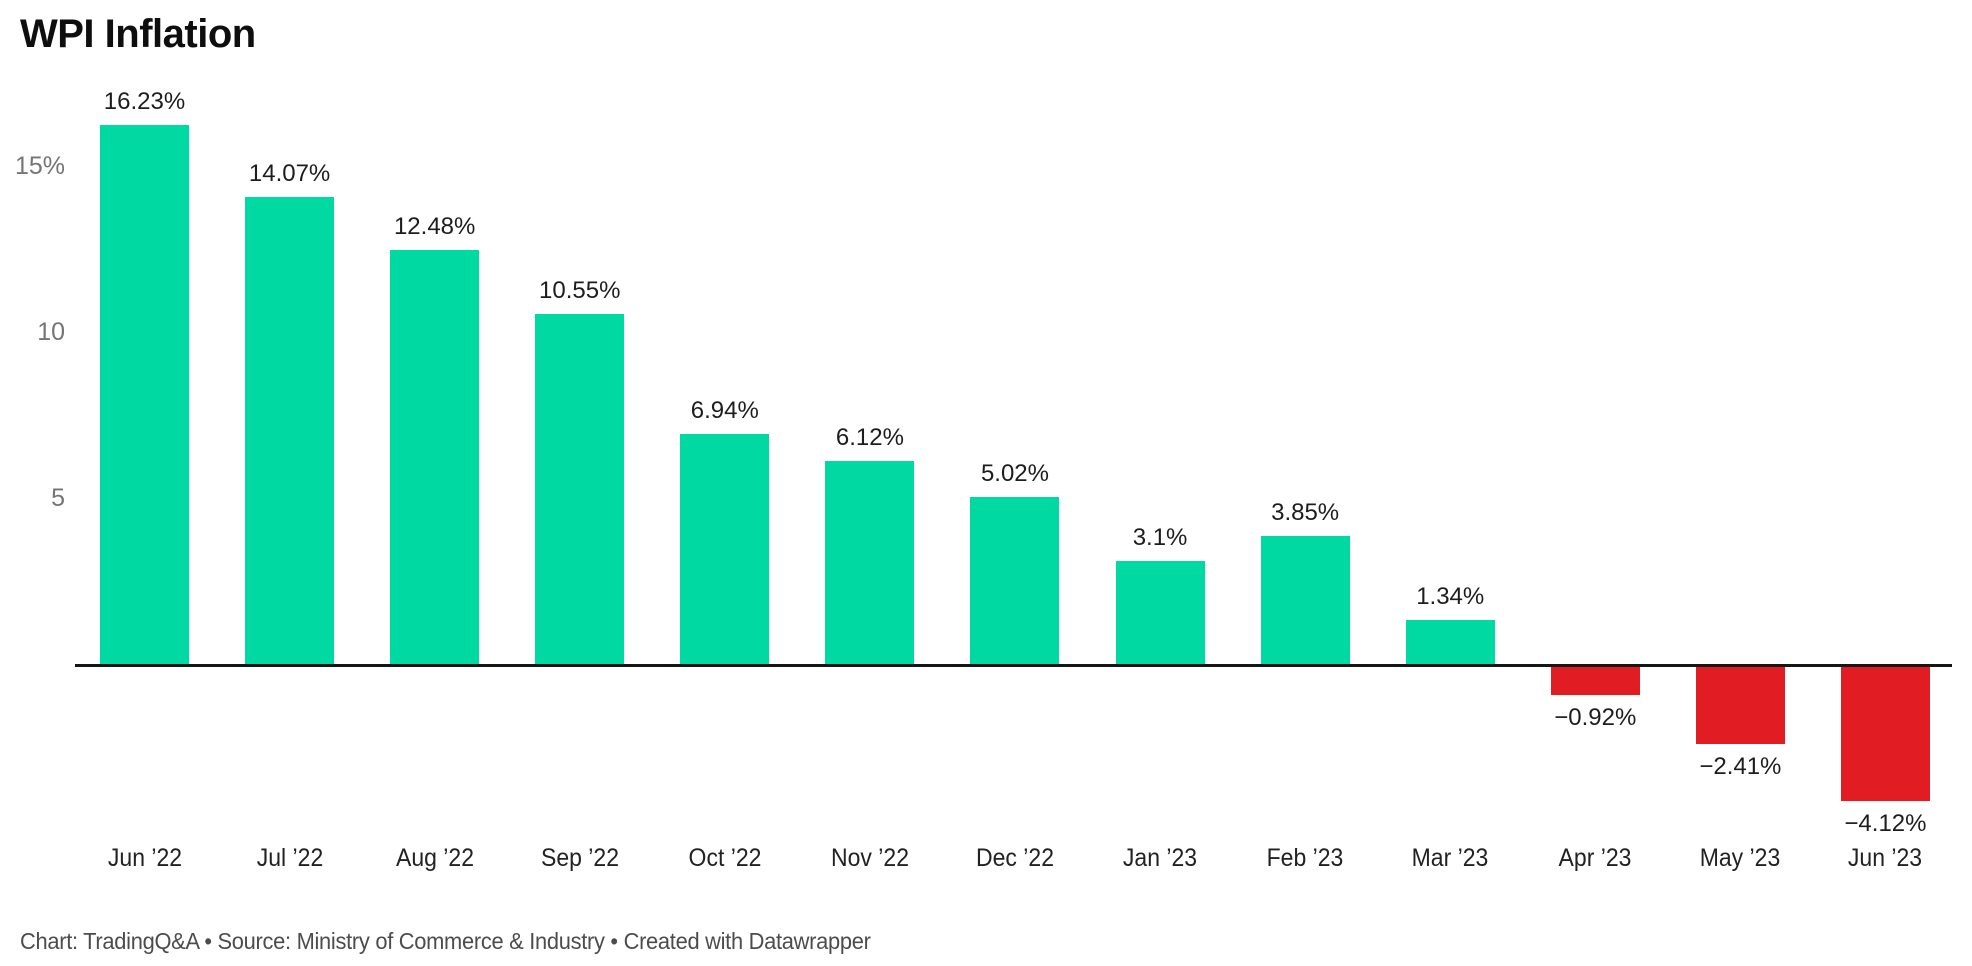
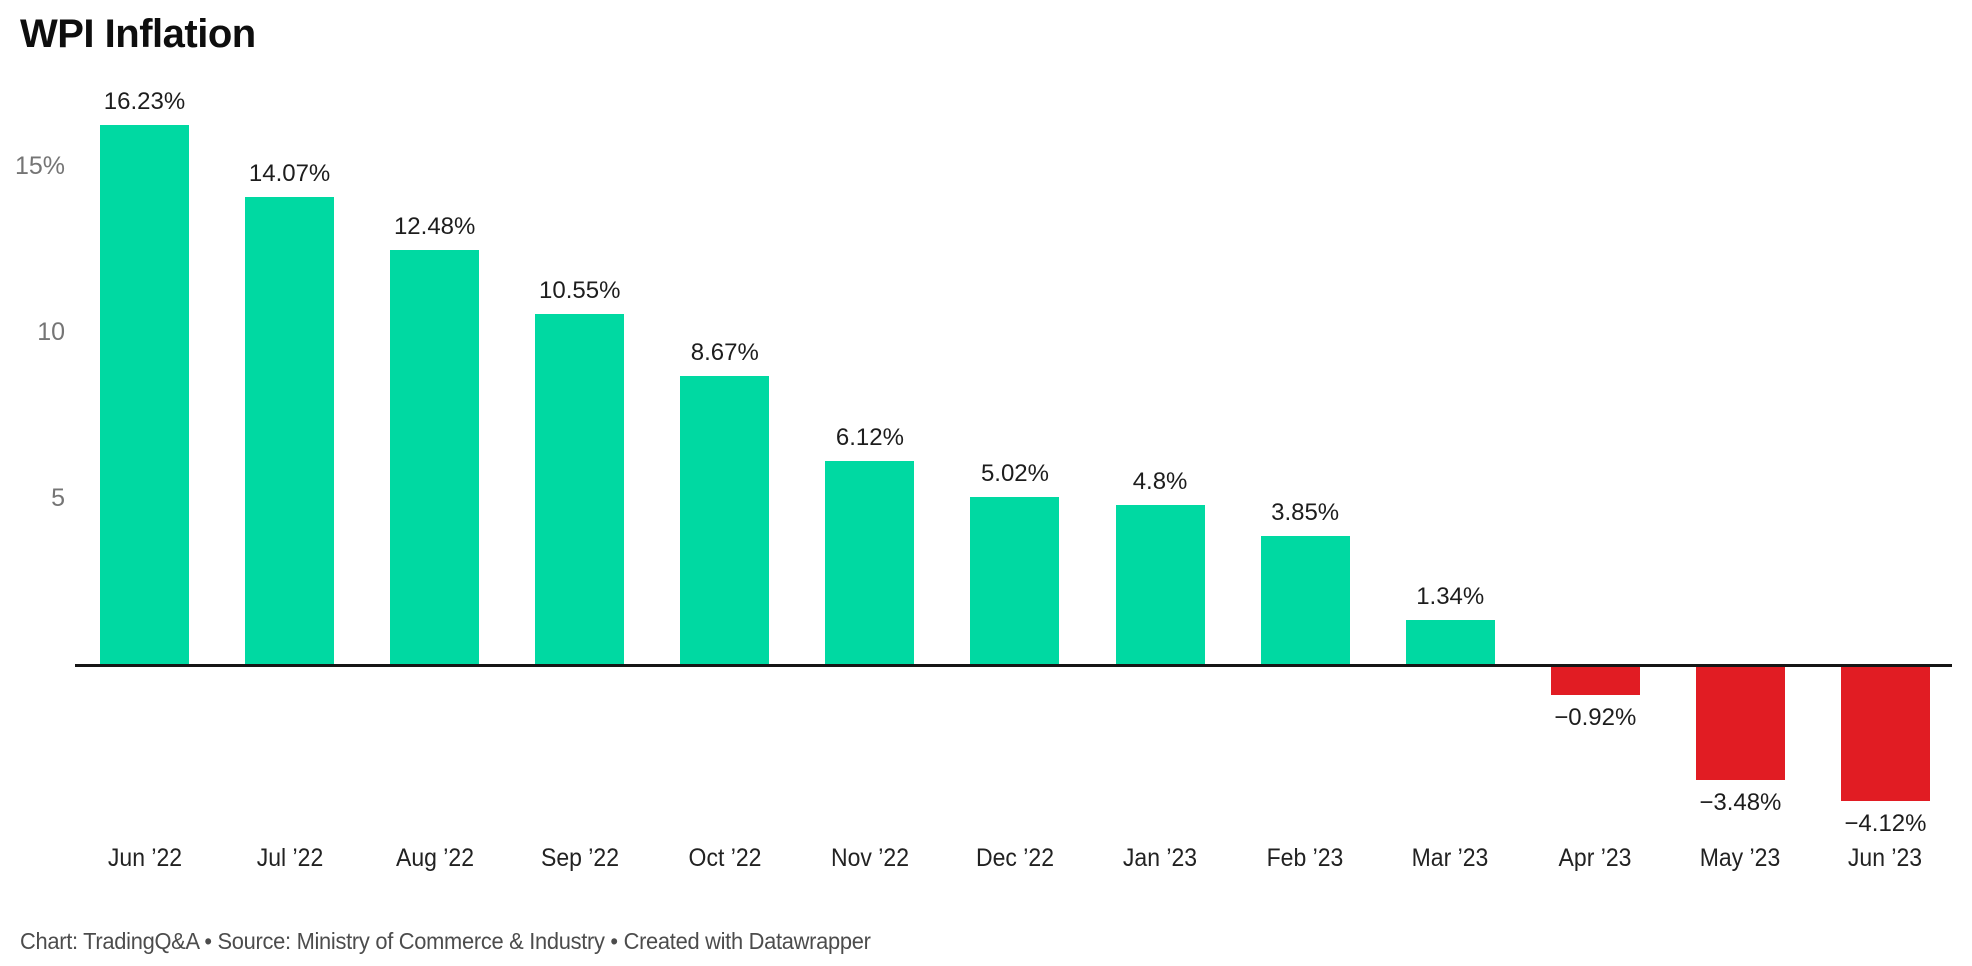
Oct ’22: 6.94% -> 8.67%
Jan ’23: 3.1% -> 4.8%
May ’23: −2.41% -> −3.48%
